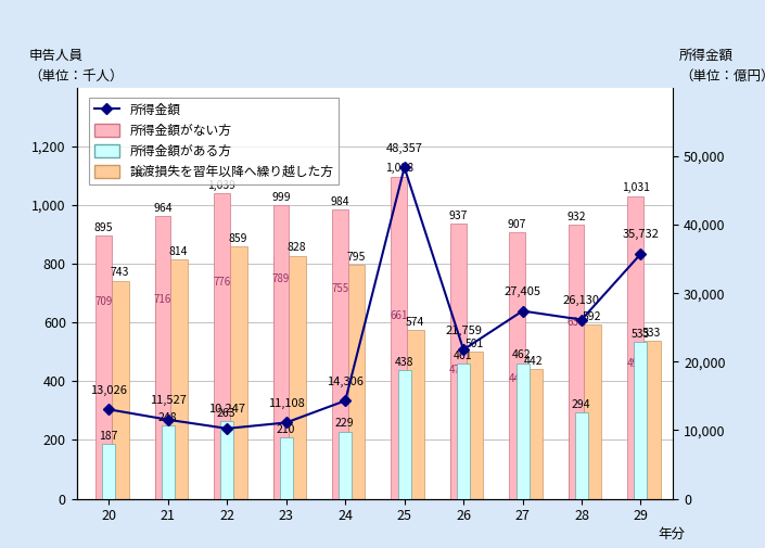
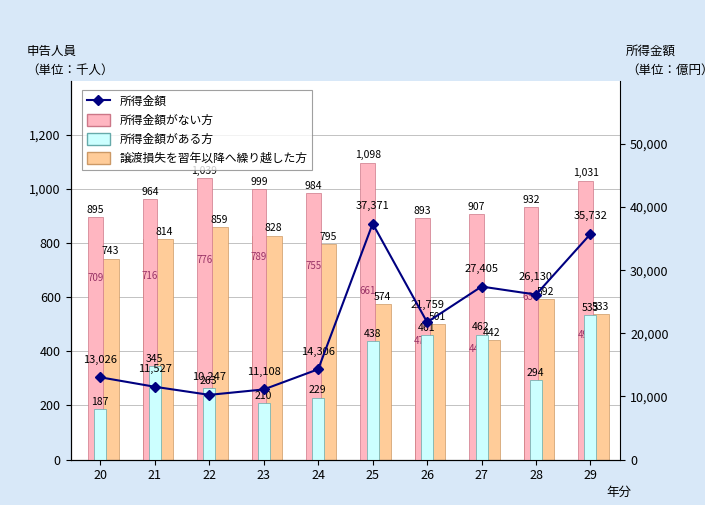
所得金額がある方/21: 248 -> 345
所得金額/25: 48,357 -> 37,371
所得金額がない方/26: 937 -> 893
